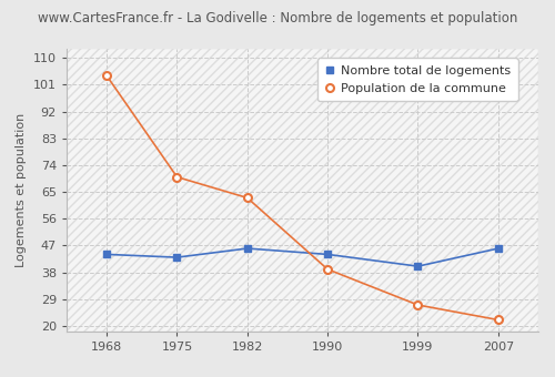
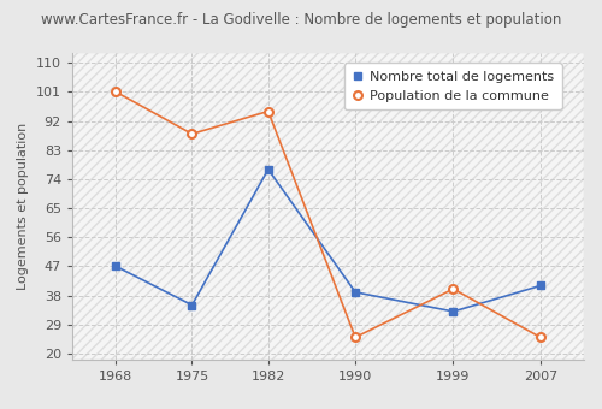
Nombre total de logements/1968: 44 -> 47
Population de la commune/1968: 104 -> 101
Nombre total de logements/1975: 43 -> 35
Population de la commune/1975: 70 -> 88
Nombre total de logements/1982: 46 -> 77
Population de la commune/1982: 63 -> 95
Nombre total de logements/1990: 44 -> 39
Population de la commune/1990: 39 -> 25
Nombre total de logements/1999: 40 -> 33
Population de la commune/1999: 27 -> 40
Nombre total de logements/2007: 46 -> 41
Population de la commune/2007: 22 -> 25
